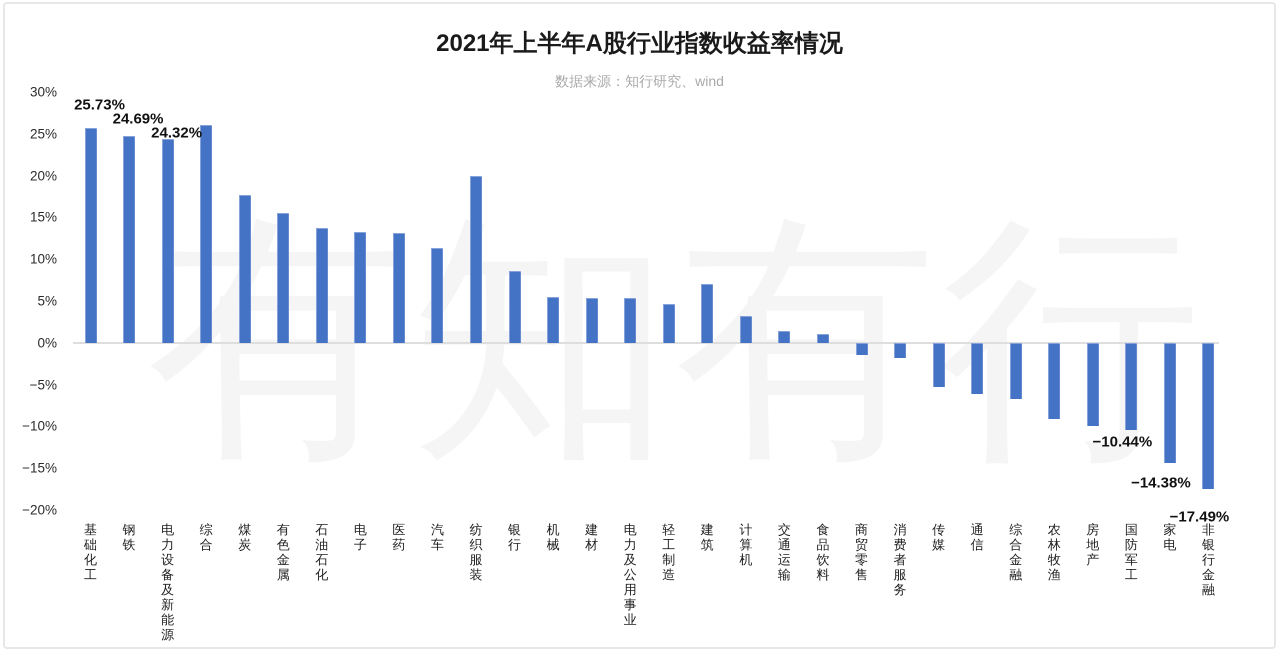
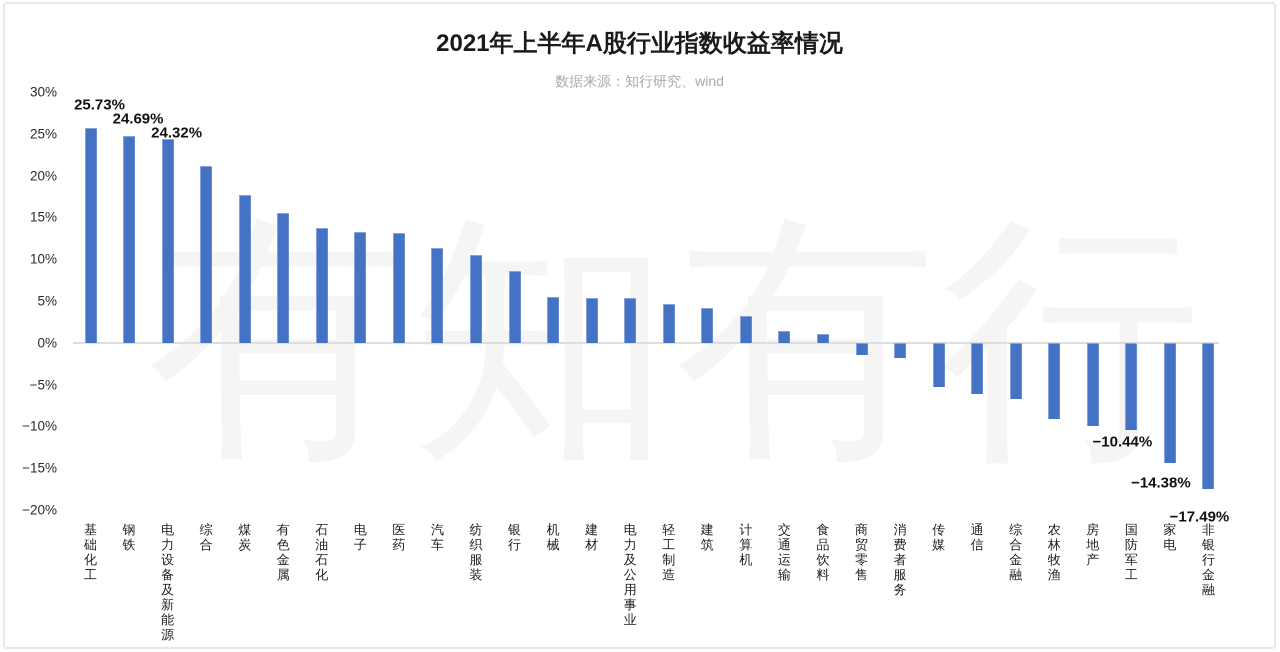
综合: 26% -> 21%
纺织服装: 20% -> 10%
建筑: 7% -> 4%
